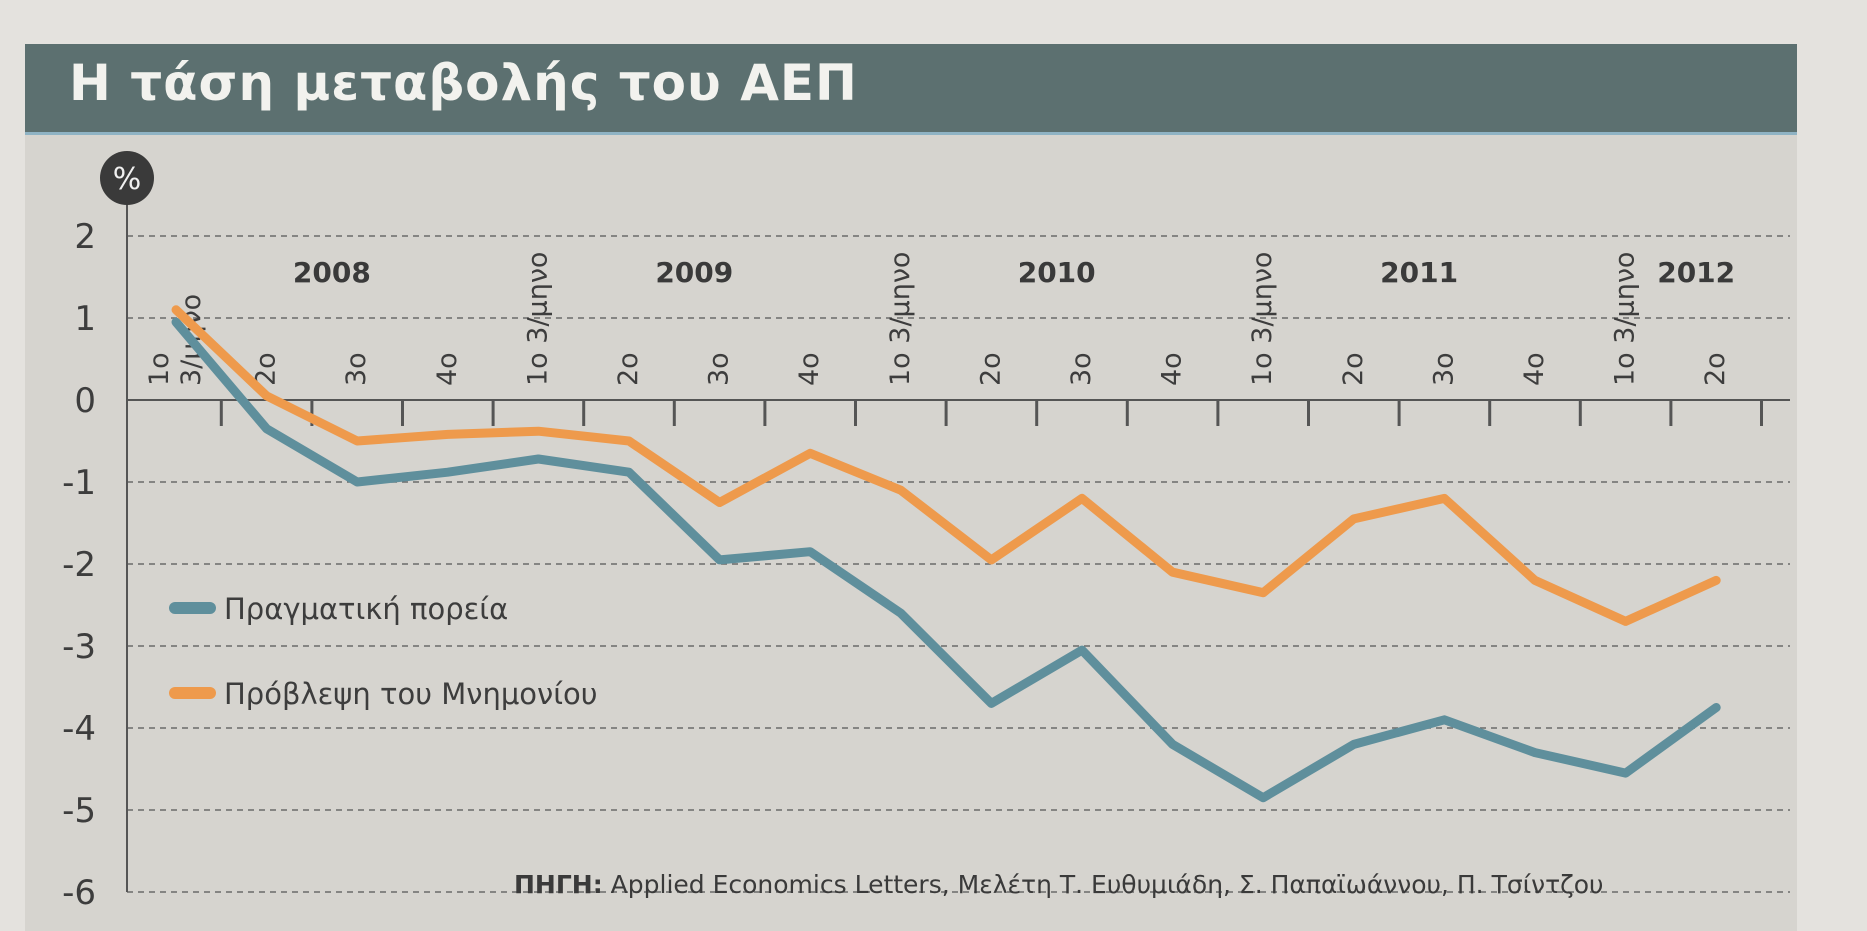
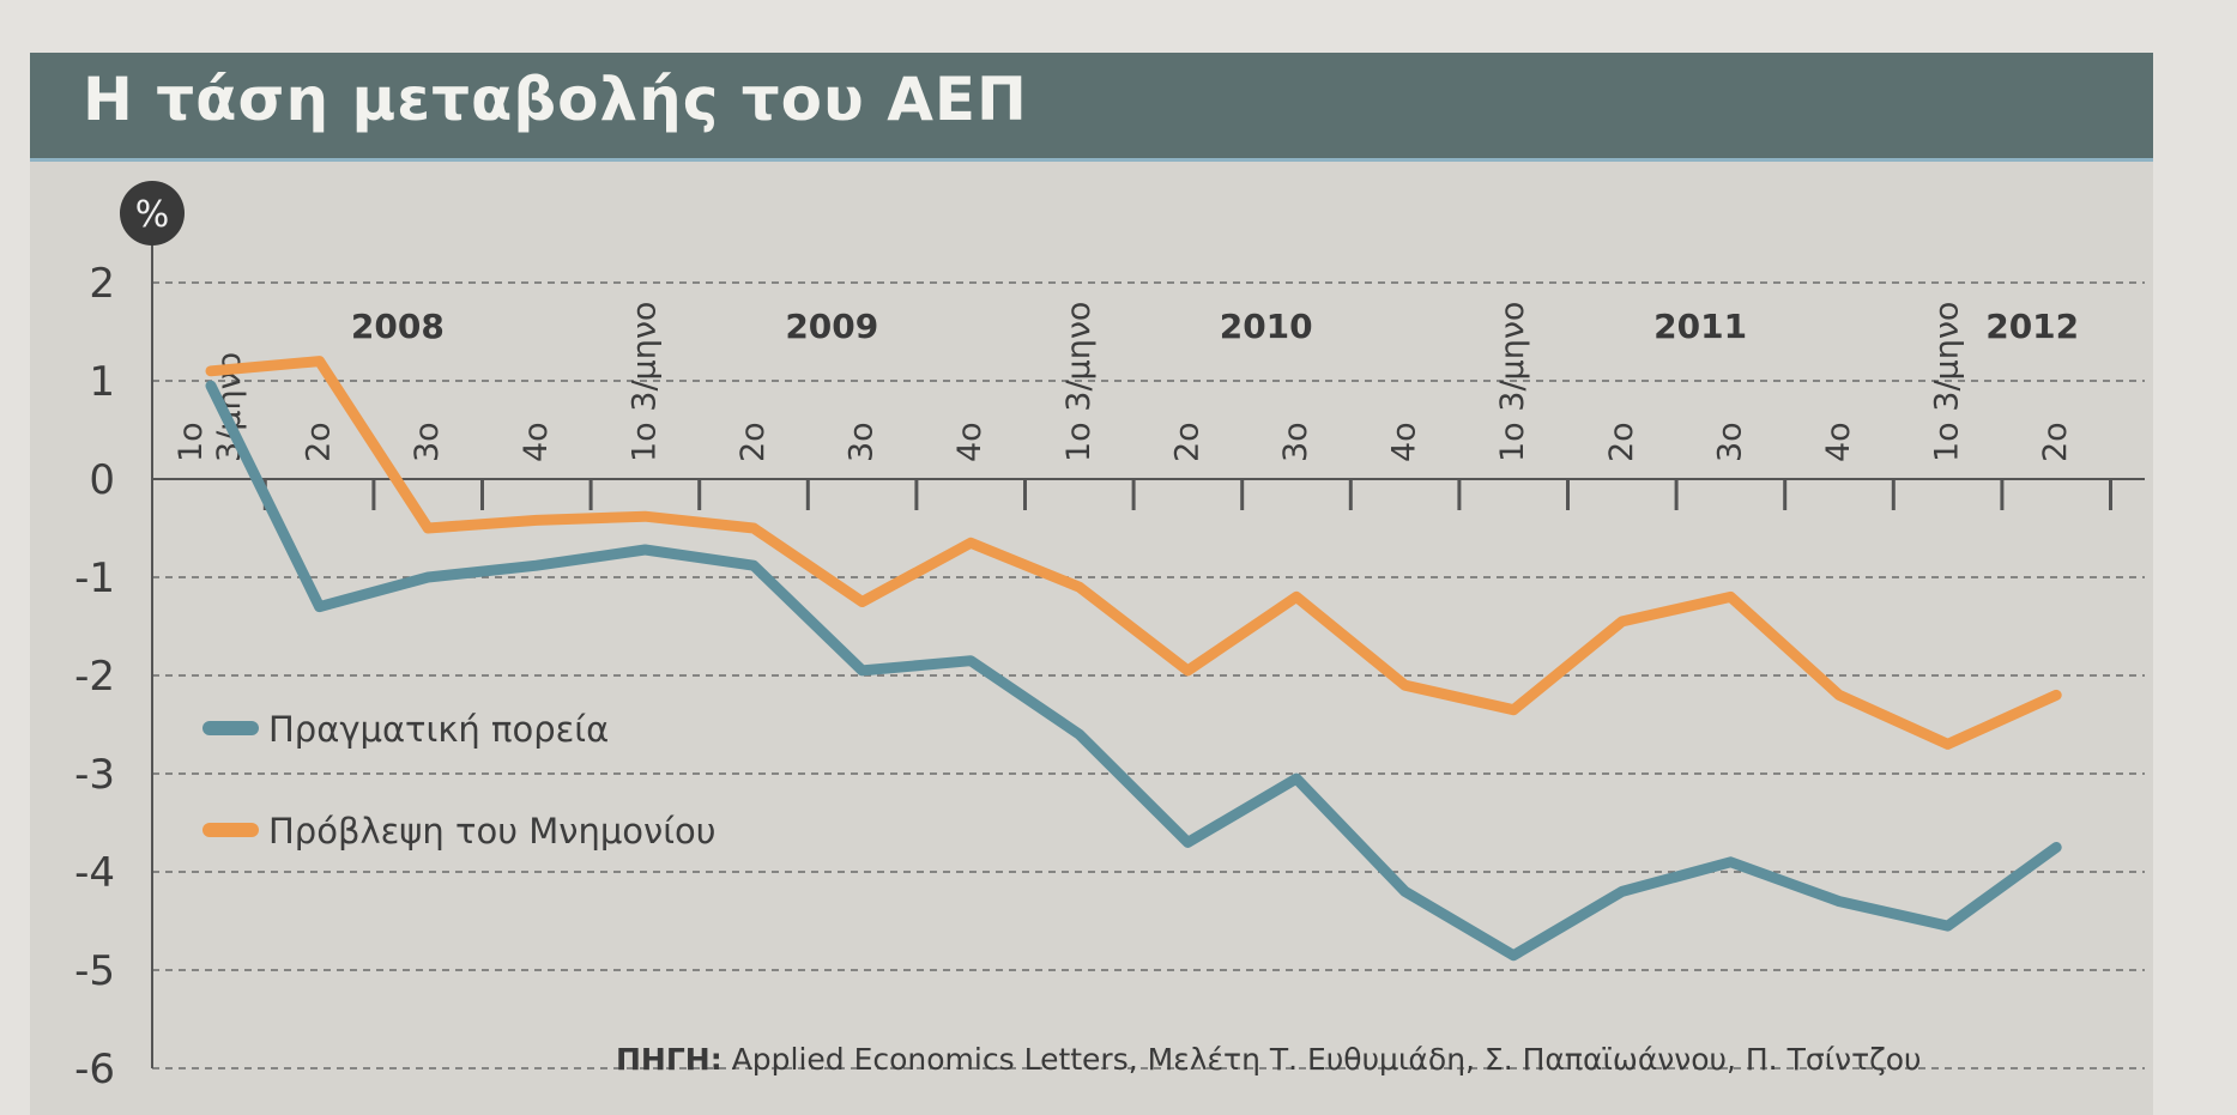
Πραγματική πορεία/2ο 2008: -0.3 -> -1.3
Πρόβλεψη του Μνημονίου/2ο 2008: 0.1 -> 1.2
